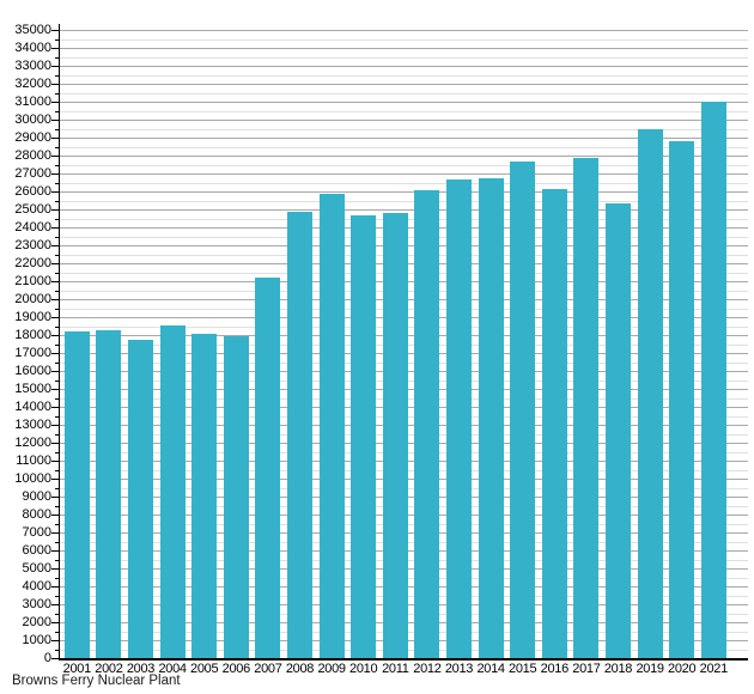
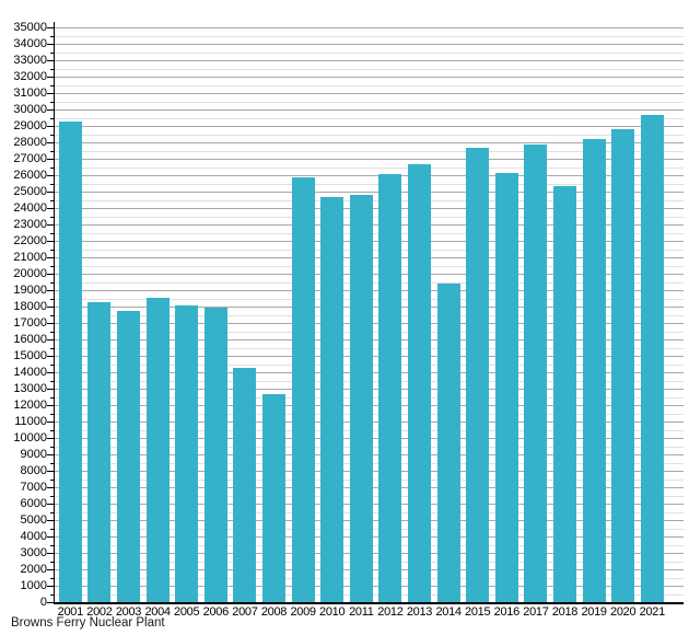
2001: 18200 -> 29300
2007: 21200 -> 14300
2008: 24800 -> 12700
2014: 26800 -> 19400
2019: 29500 -> 28200
2021: 31000 -> 29700
